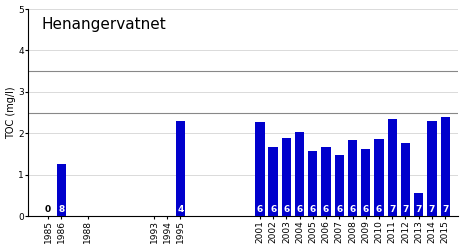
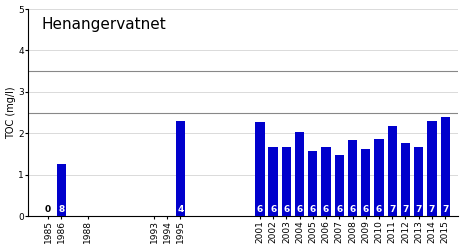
2003: 1.90 -> 1.68
2011: 2.35 -> 2.17
2013: 0.55 -> 1.68
